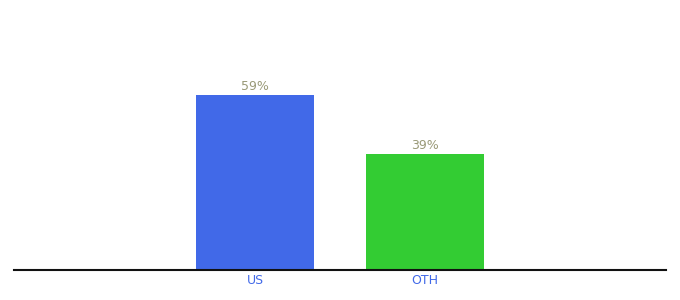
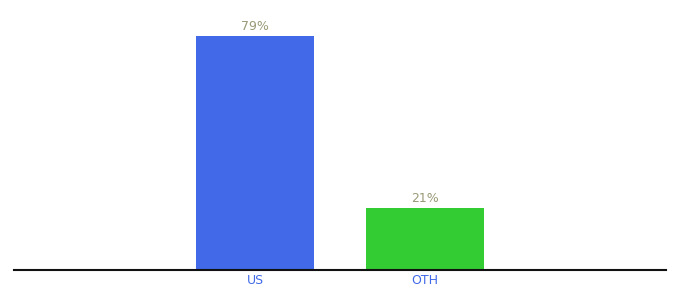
US: 59% -> 79%
OTH: 39% -> 21%
